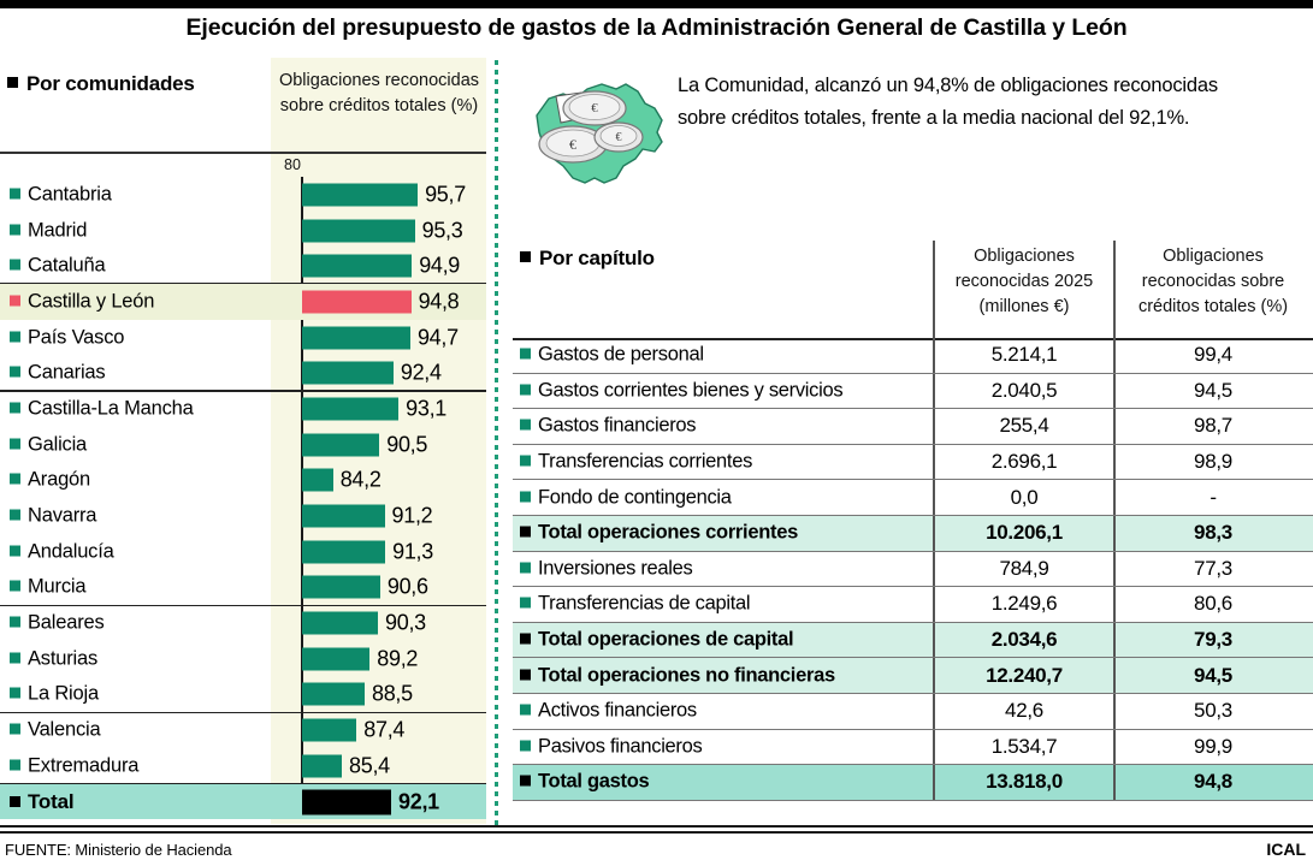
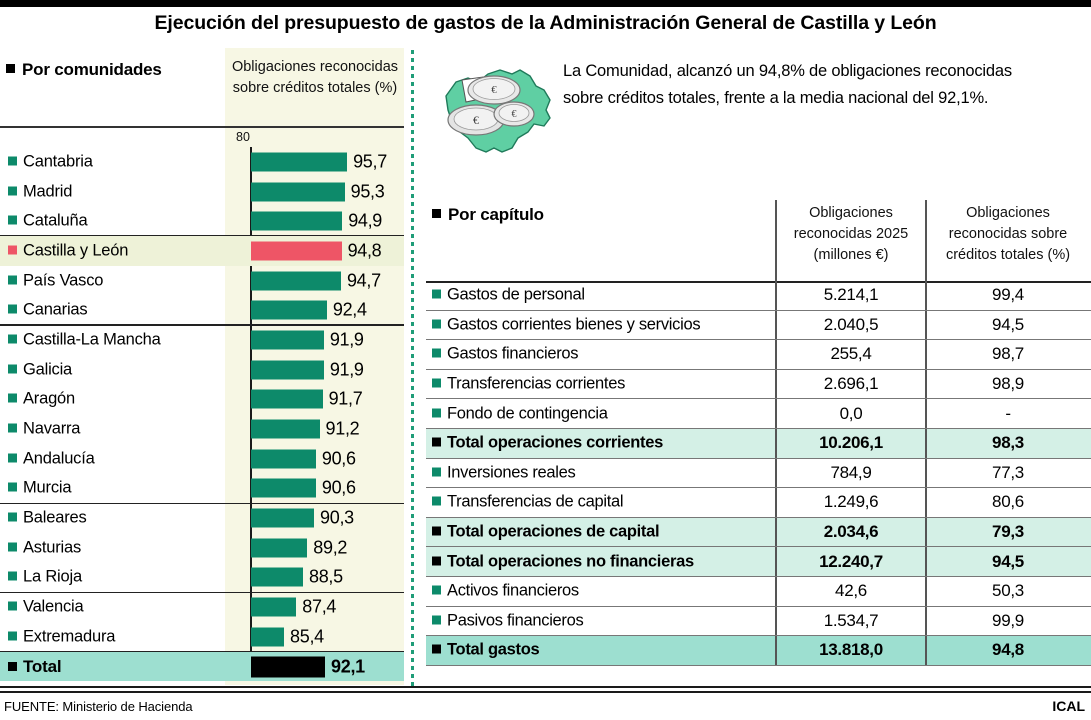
Castilla-La Mancha: 93,1 -> 91,9
Galicia: 90,5 -> 91,9
Aragón: 84,2 -> 91,7
Andalucía: 91,3 -> 90,6
